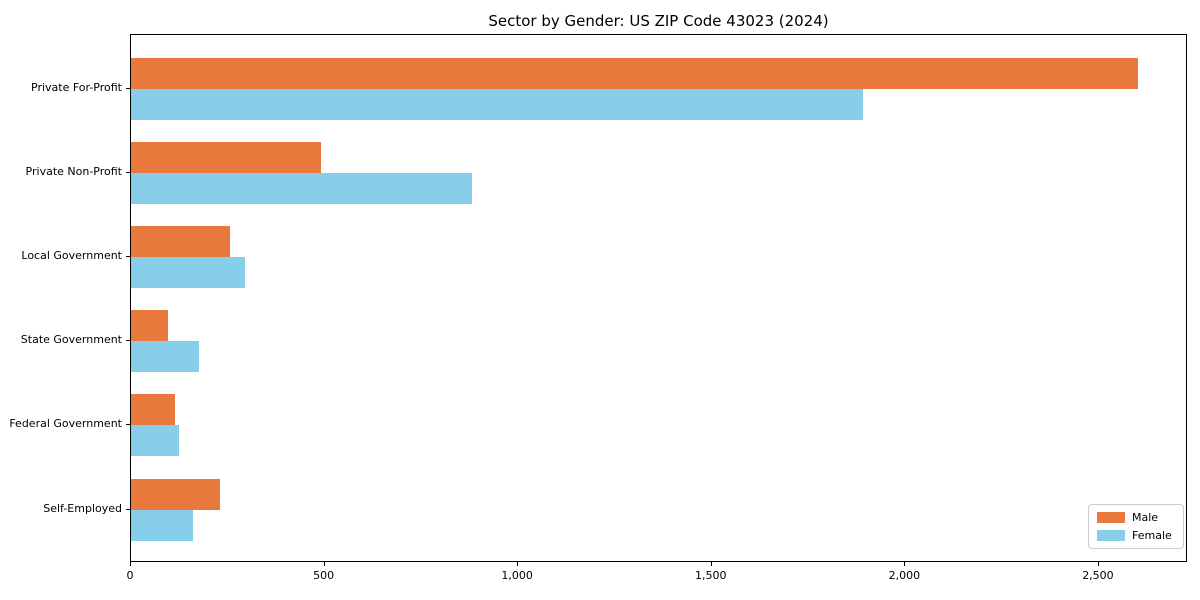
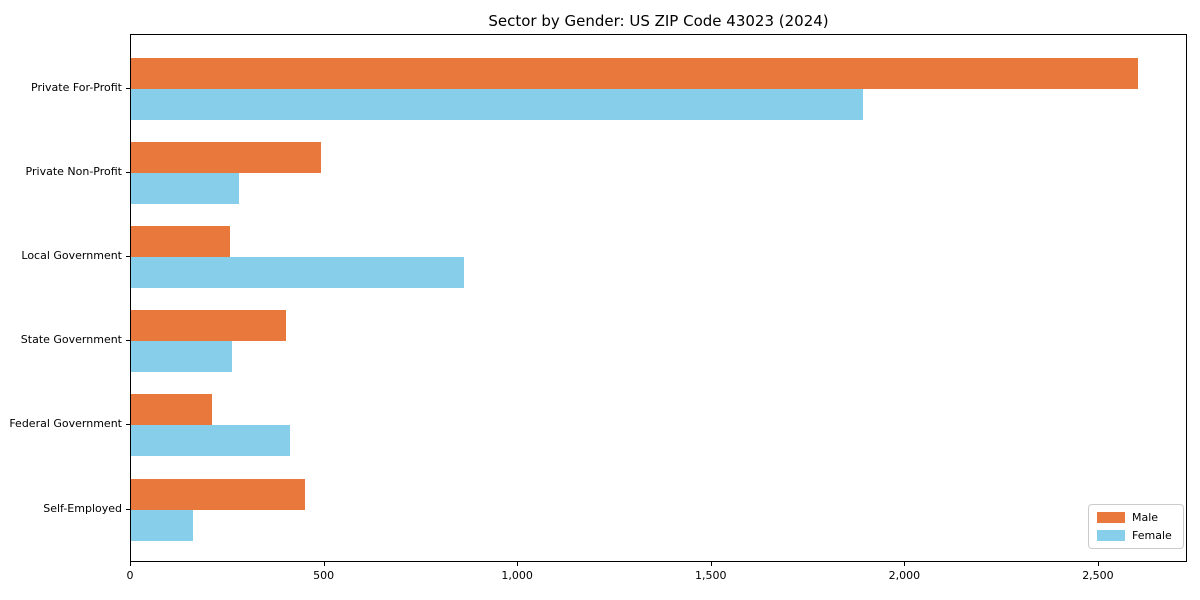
Female/Private Non-Profit: 880 -> 280
Female/Local Government: 300 -> 860
Male/State Government: 100 -> 400
Female/State Government: 180 -> 260
Male/Federal Government: 110 -> 210
Female/Federal Government: 120 -> 410
Male/Self-Employed: 230 -> 450
